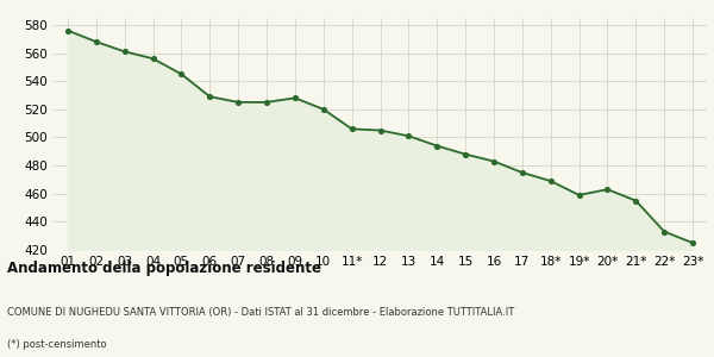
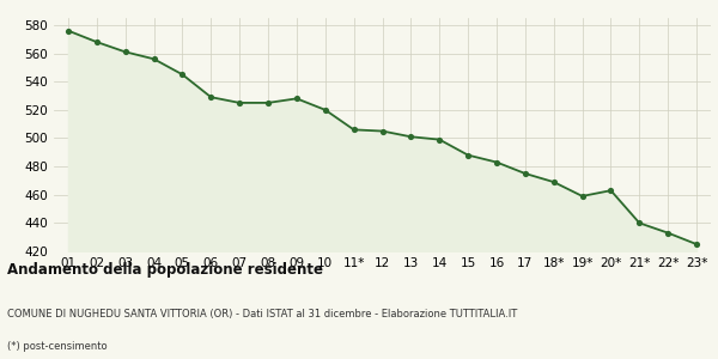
14: 494 -> 499
21*: 455 -> 440
